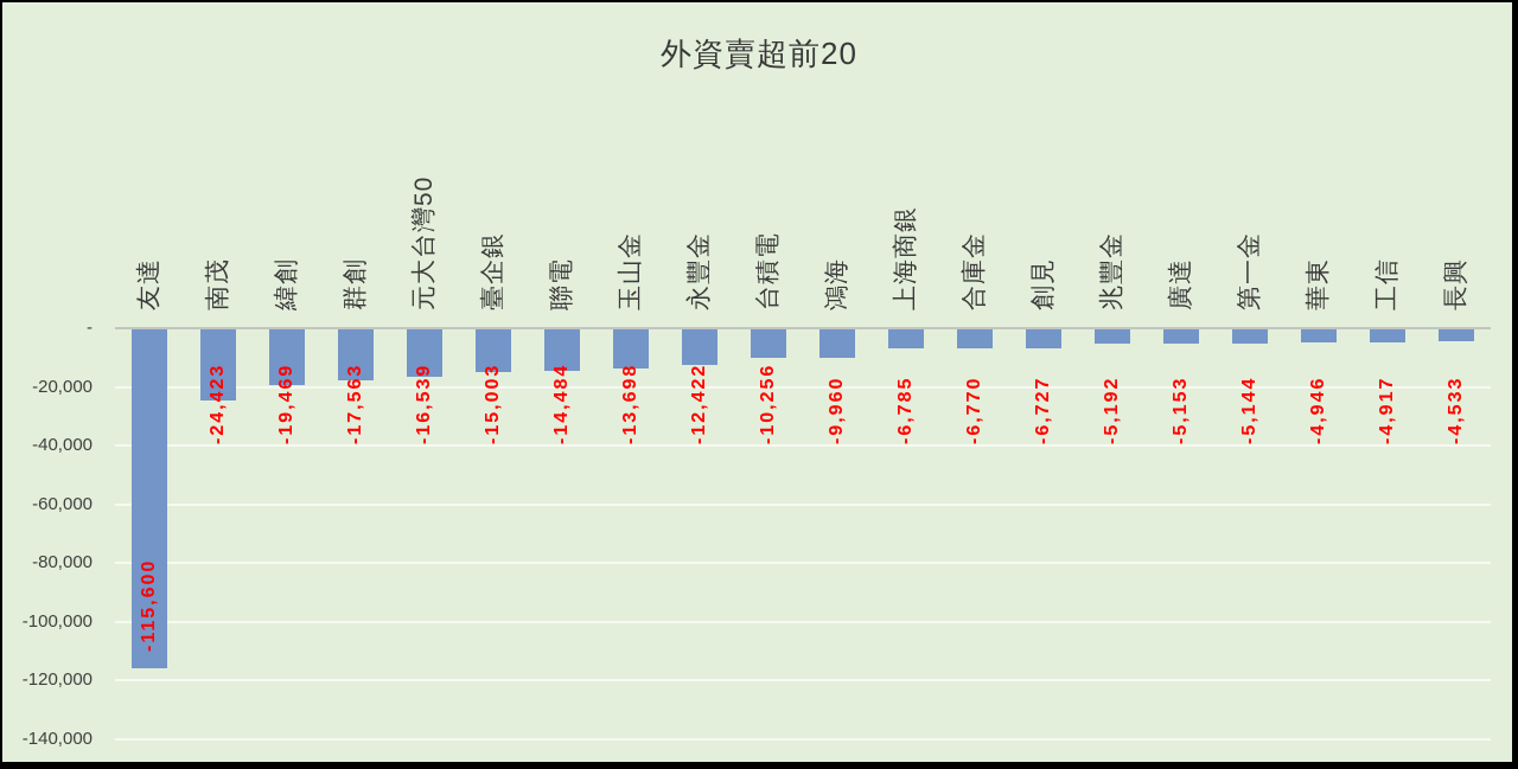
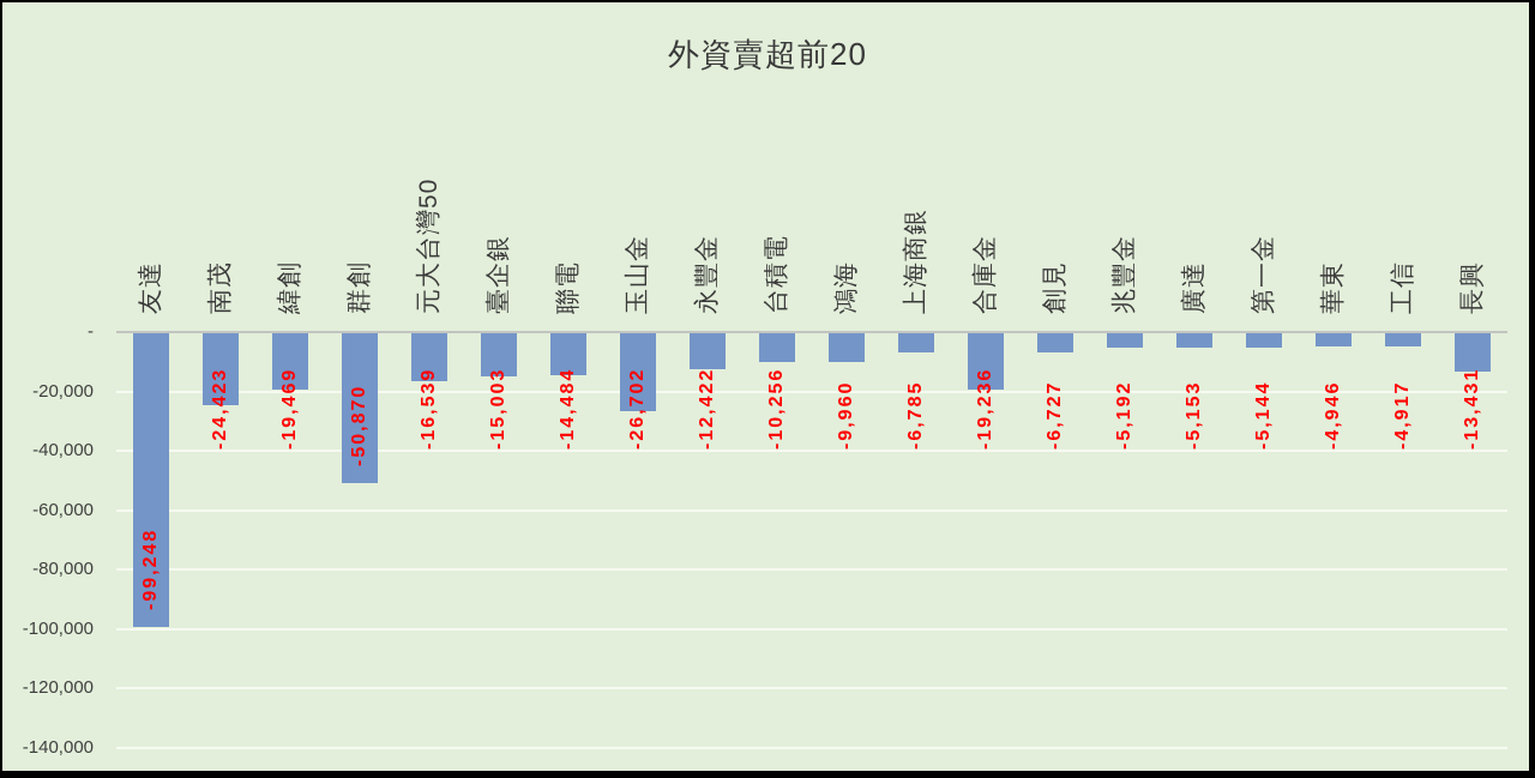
友達: -115,600 -> -99,248
群創: -17,563 -> -50,870
玉山金: -13,698 -> -26,702
合庫金: -6,770 -> -19,236
長興: -4,533 -> -13,431
